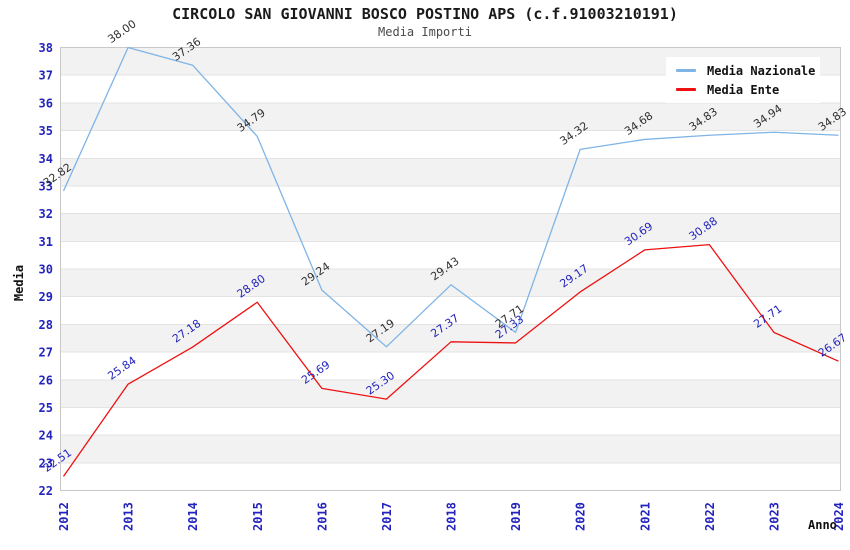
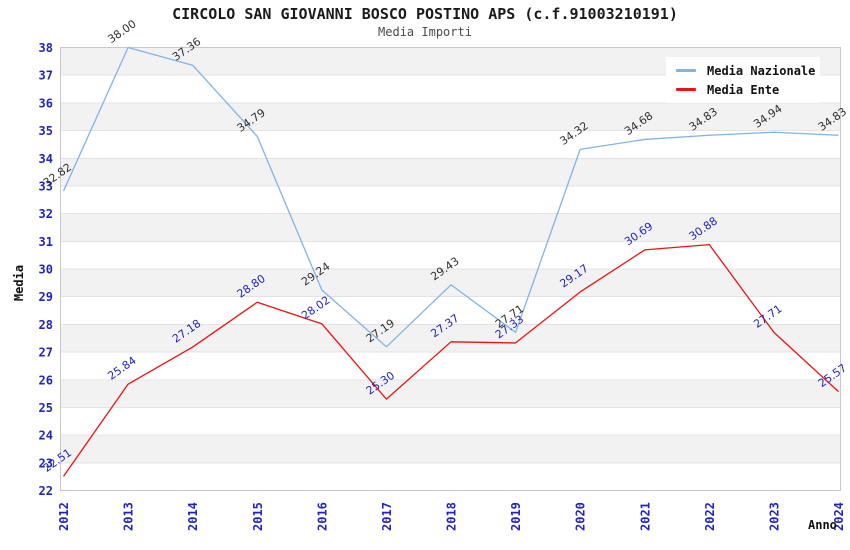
Media Ente/2016: 25.69 -> 28.02
Media Ente/2024: 26.67 -> 25.57
